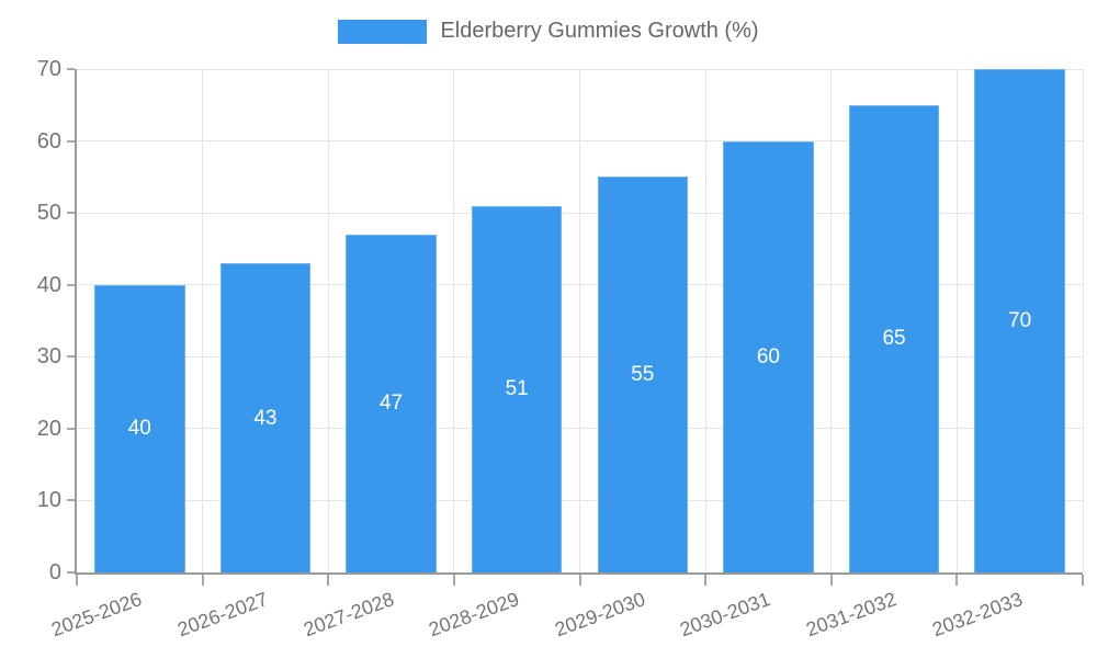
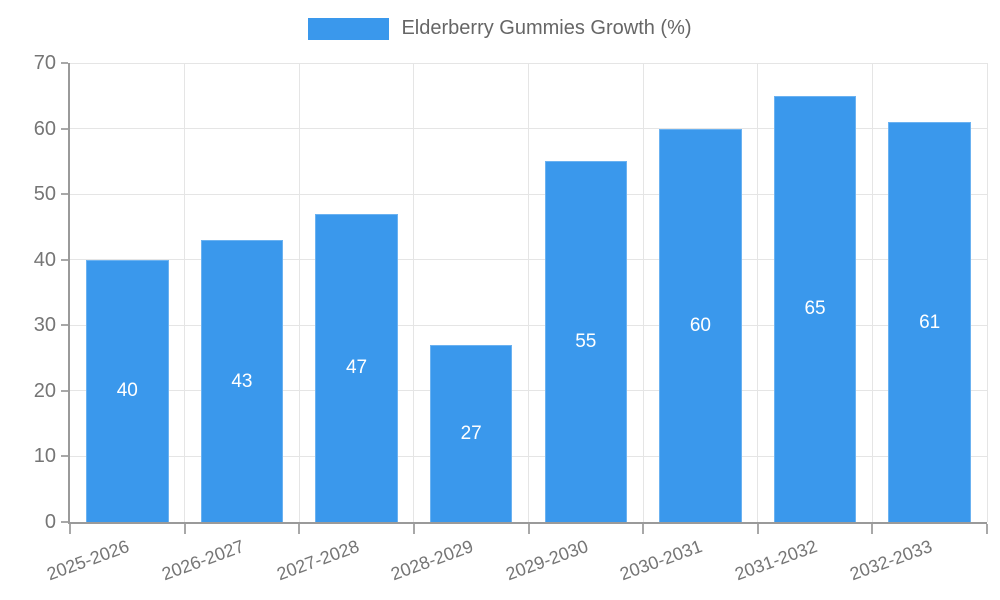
2028-2029: 51 -> 27
2032-2033: 70 -> 61
